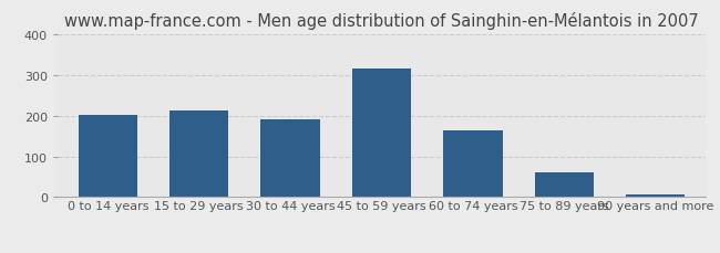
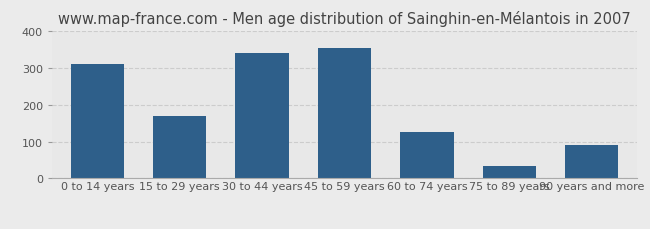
0 to 14 years: 202 -> 310
15 to 29 years: 212 -> 170
30 to 44 years: 191 -> 340
45 to 59 years: 316 -> 355
60 to 74 years: 163 -> 125
75 to 89 years: 60 -> 35
90 years and more: 7 -> 90
